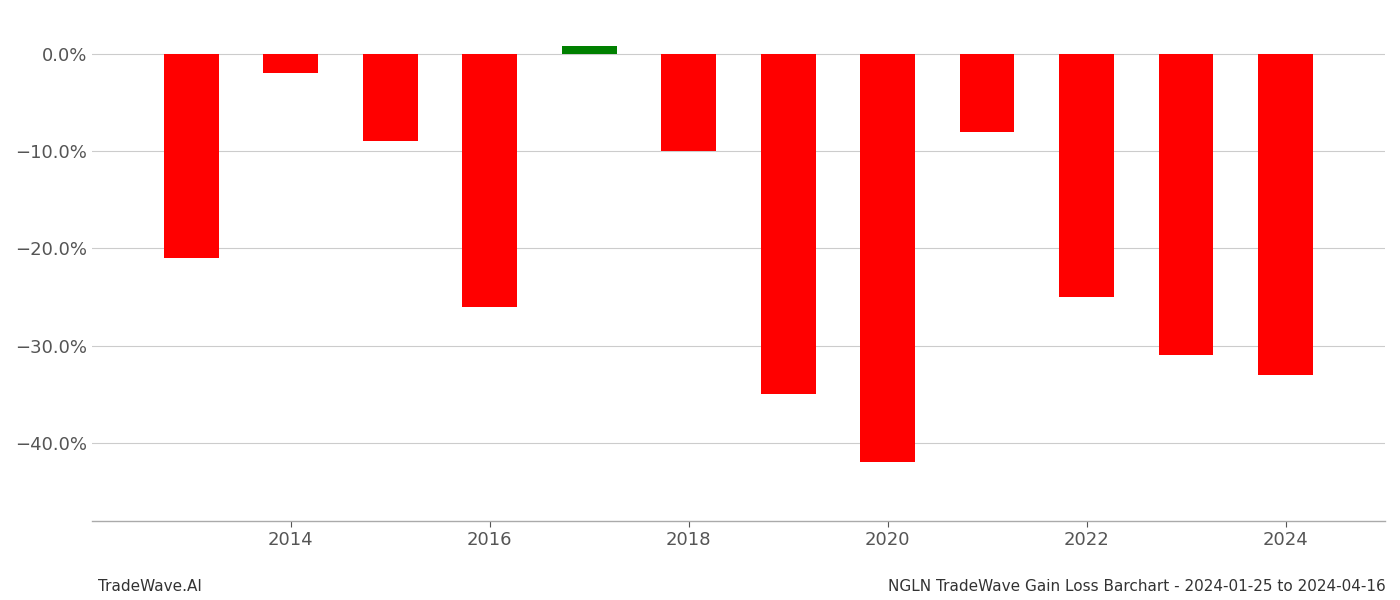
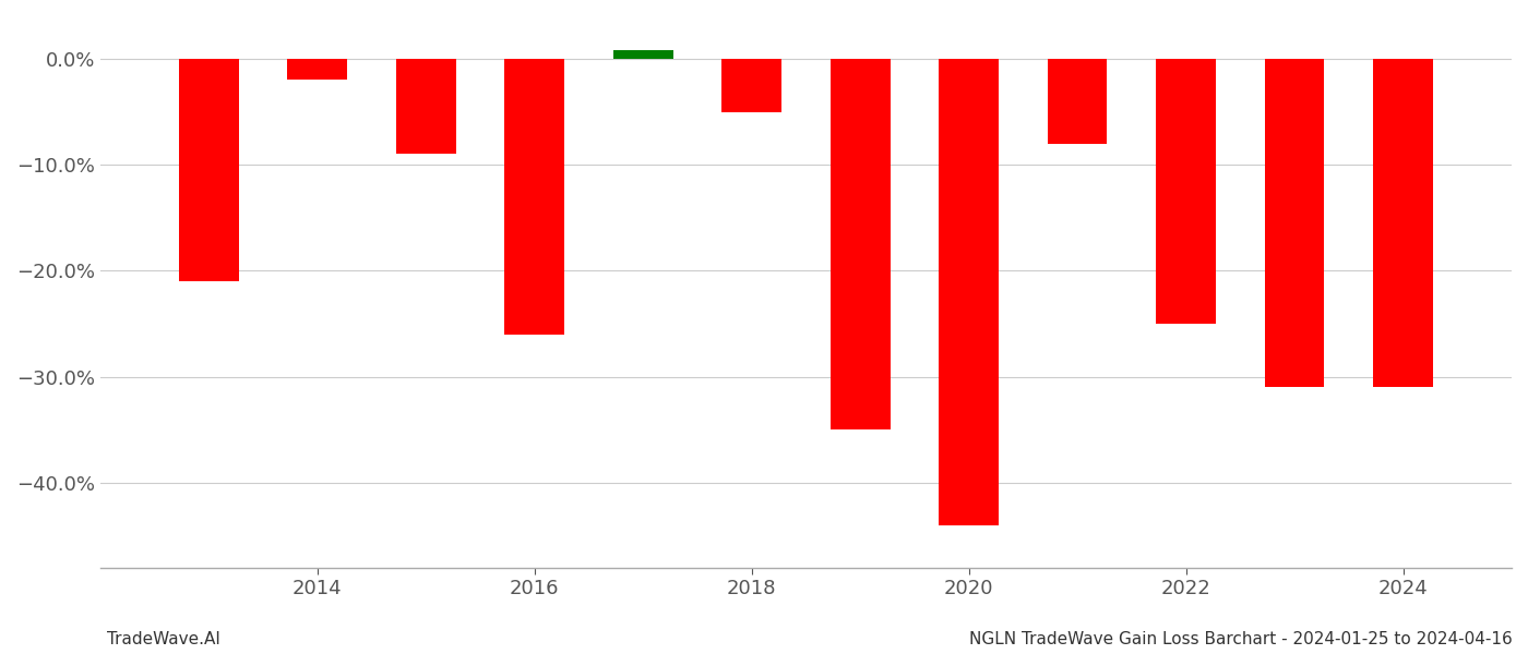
2018: -10.0% -> -5.0%
2020: -42.0% -> -44.0%
2024: -33.0% -> -31.0%
